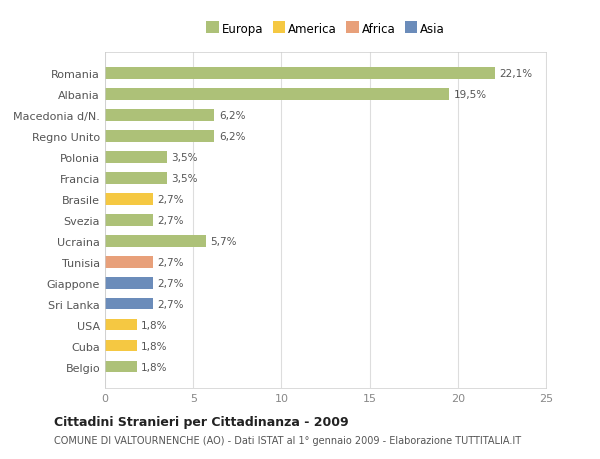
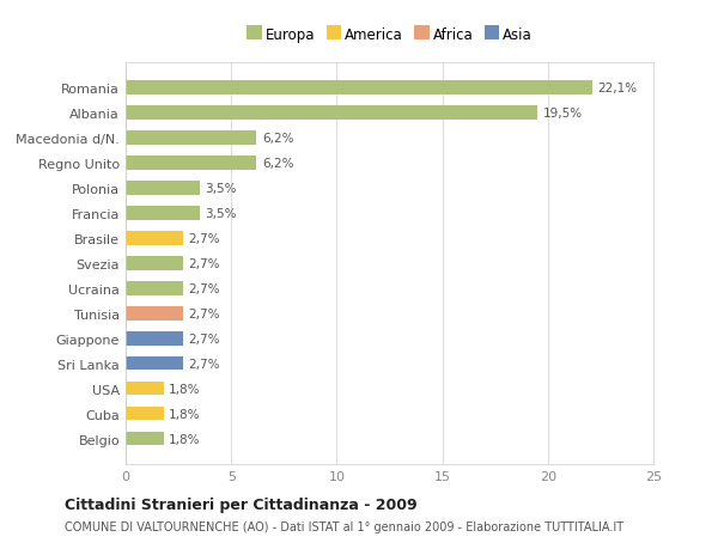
Ucraina: 5,7% -> 2,7%
